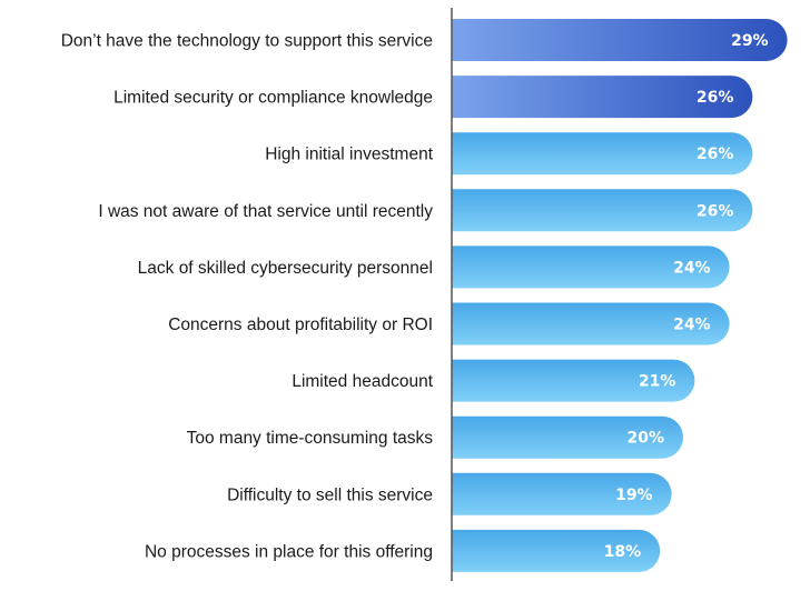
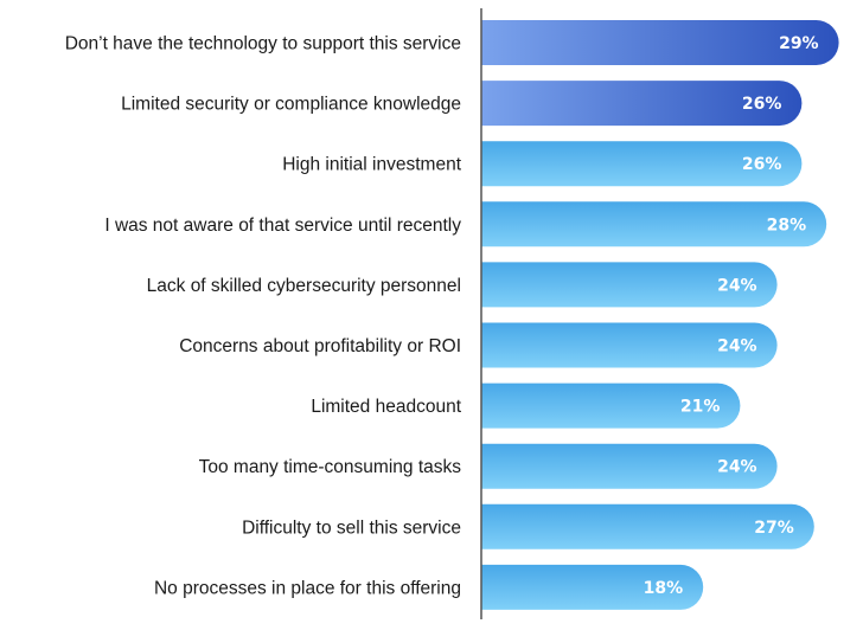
I was not aware of that service until recently: 26% -> 28%
Too many time-consuming tasks: 20% -> 24%
Difficulty to sell this service: 19% -> 27%
